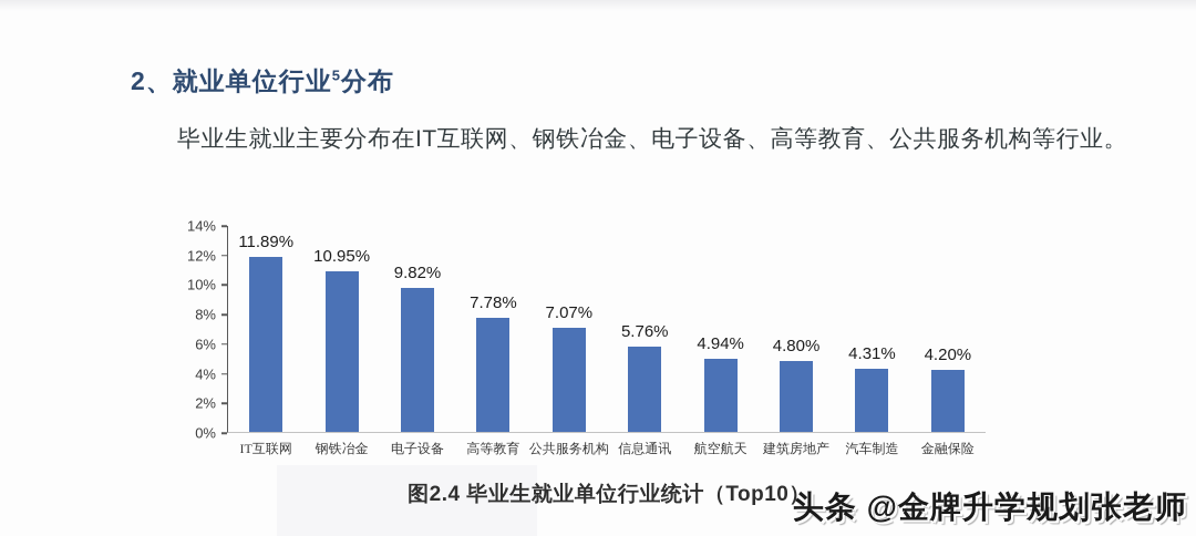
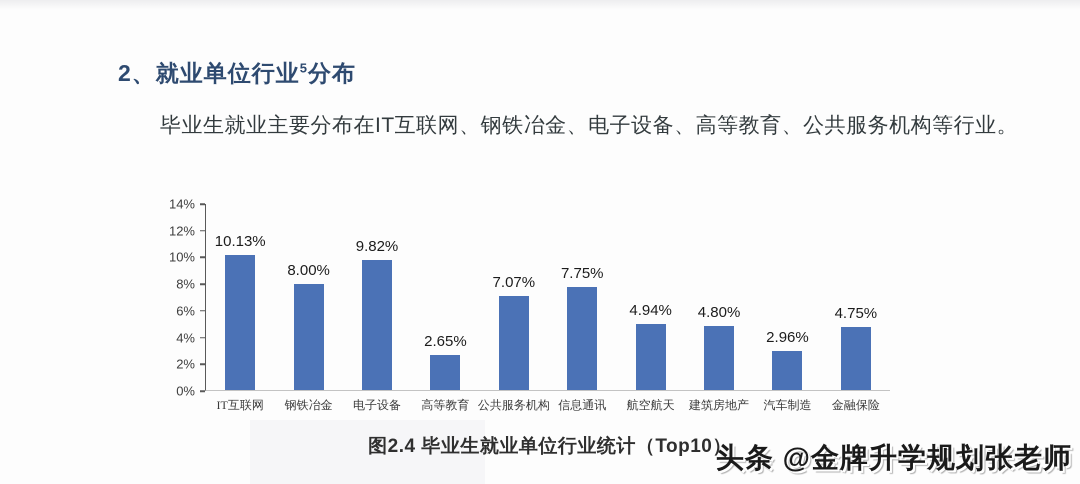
IT互联网: 11.89% -> 10.13%
钢铁冶金: 10.95% -> 8.00%
高等教育: 7.78% -> 2.65%
信息通讯: 5.76% -> 7.75%
汽车制造: 4.31% -> 2.96%
金融保险: 4.20% -> 4.75%
